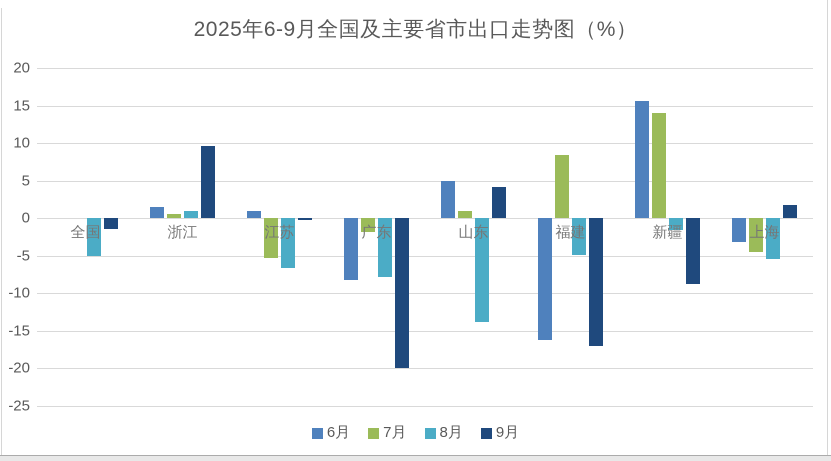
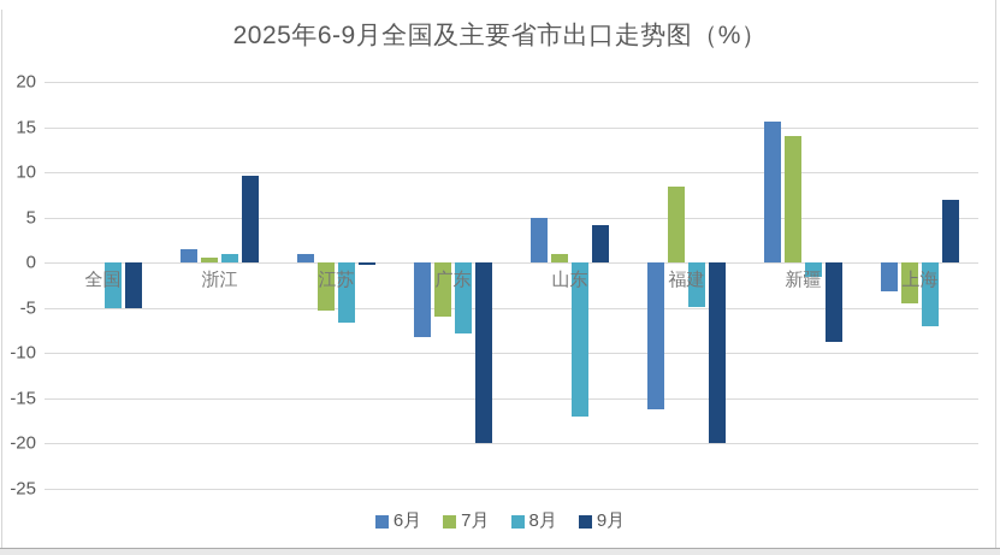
9月/全国: -1 -> -5
7月/广东: -2 -> -6
8月/山东: -14 -> -17
9月/福建: -17 -> -20
8月/上海: -5 -> -7
9月/上海: 2 -> 7
